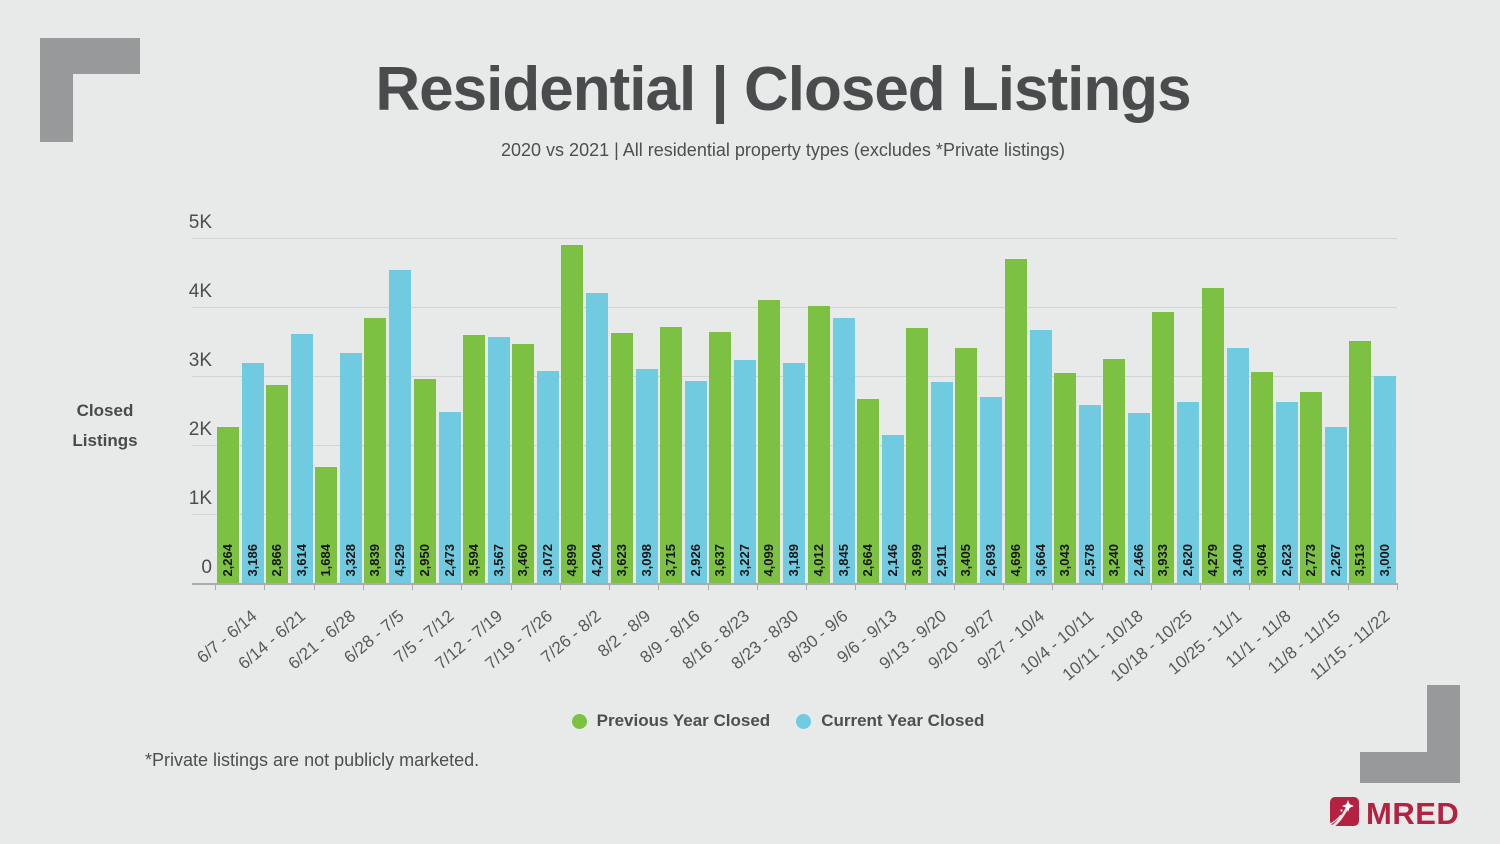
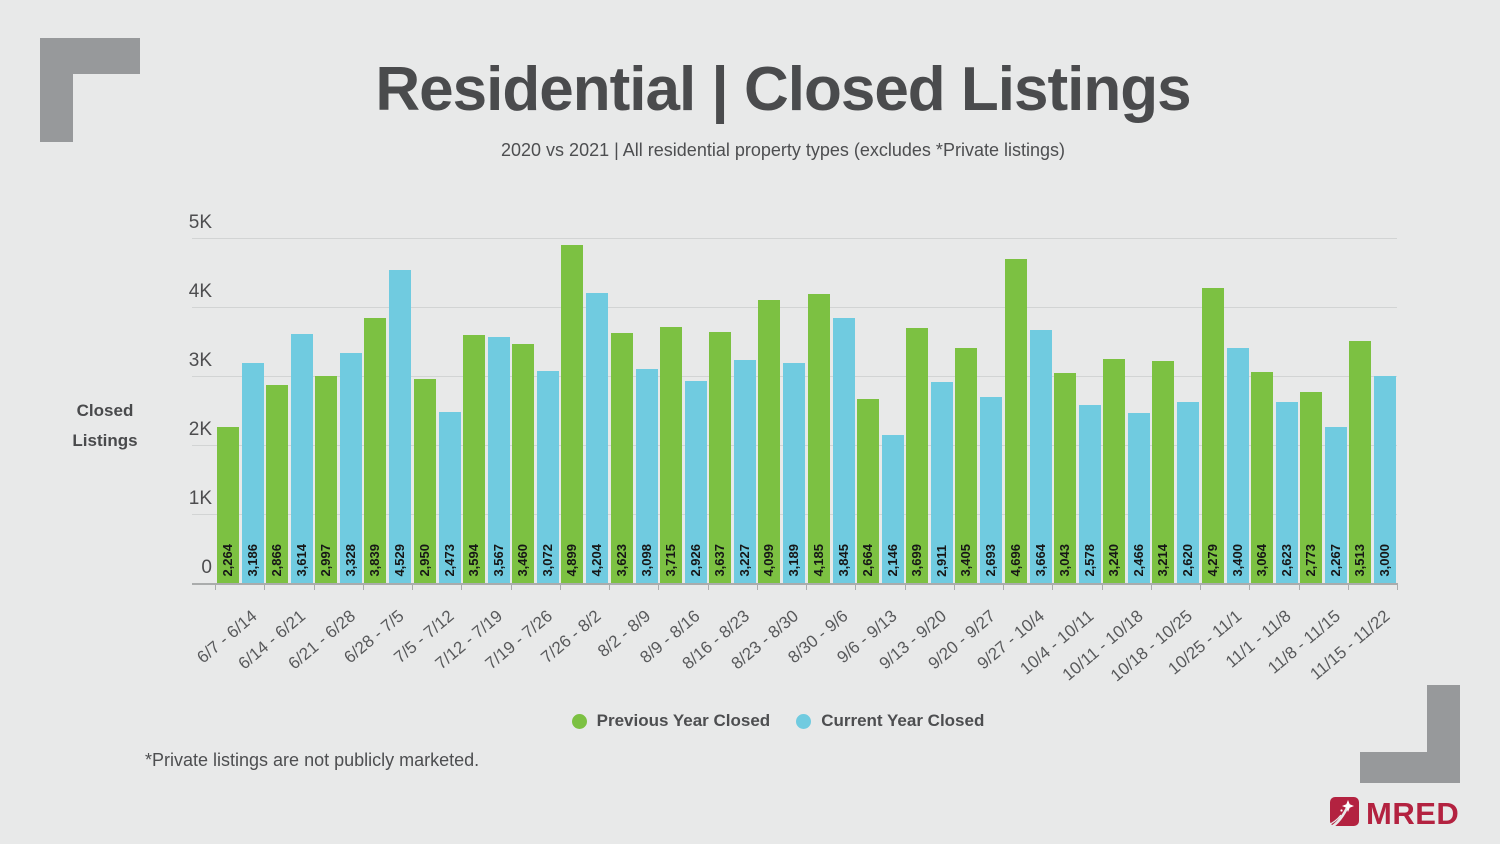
Previous Year Closed/6/21 - 6/28: 1,684 -> 2,997
Previous Year Closed/8/30 - 9/6: 4,012 -> 4,185
Previous Year Closed/10/18 - 10/25: 3,933 -> 3,214
